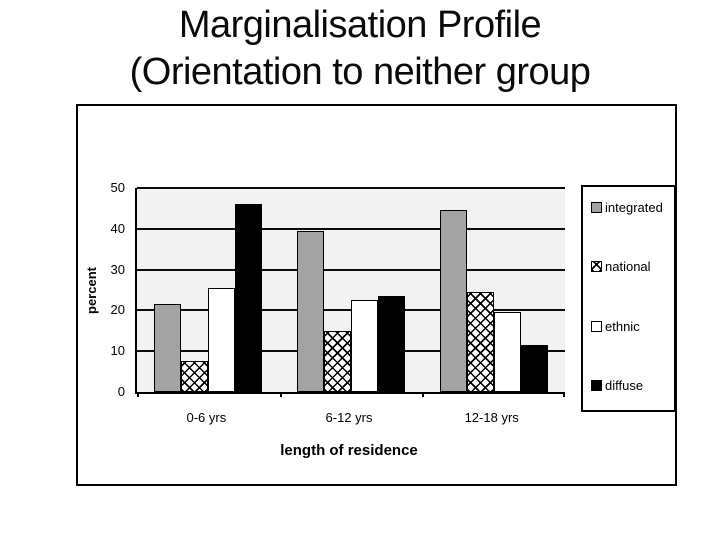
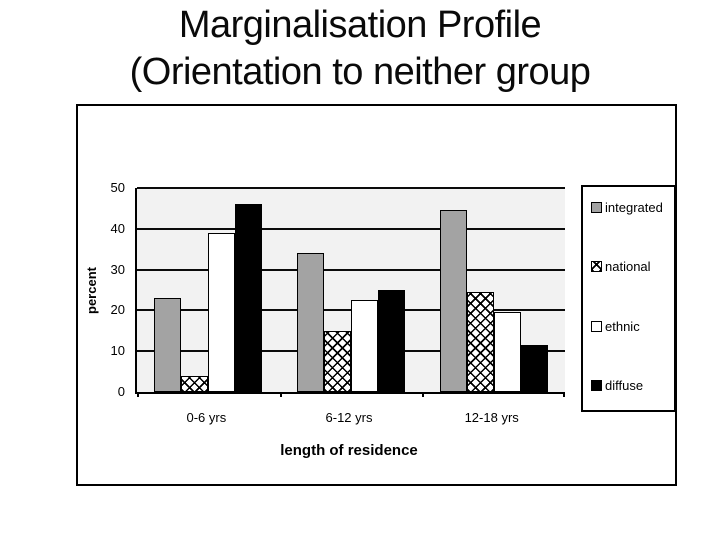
integrated/0-6 yrs: 22 -> 23
national/0-6 yrs: 8 -> 4
ethnic/0-6 yrs: 26 -> 39
integrated/6-12 yrs: 40 -> 34
diffuse/6-12 yrs: 24 -> 25
